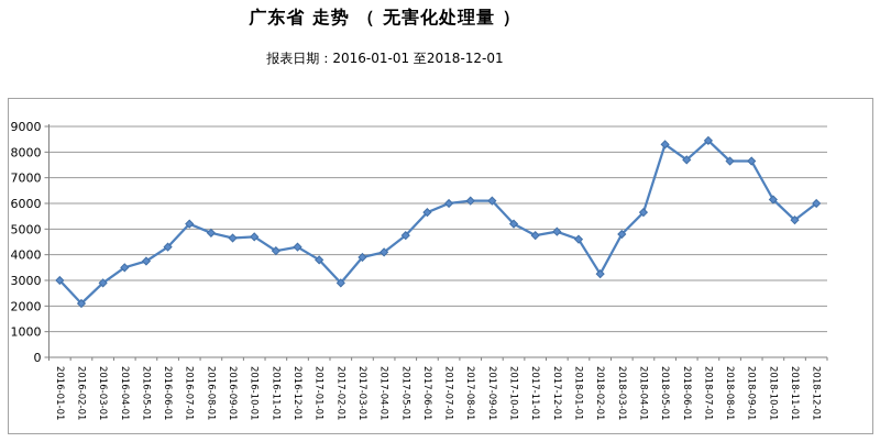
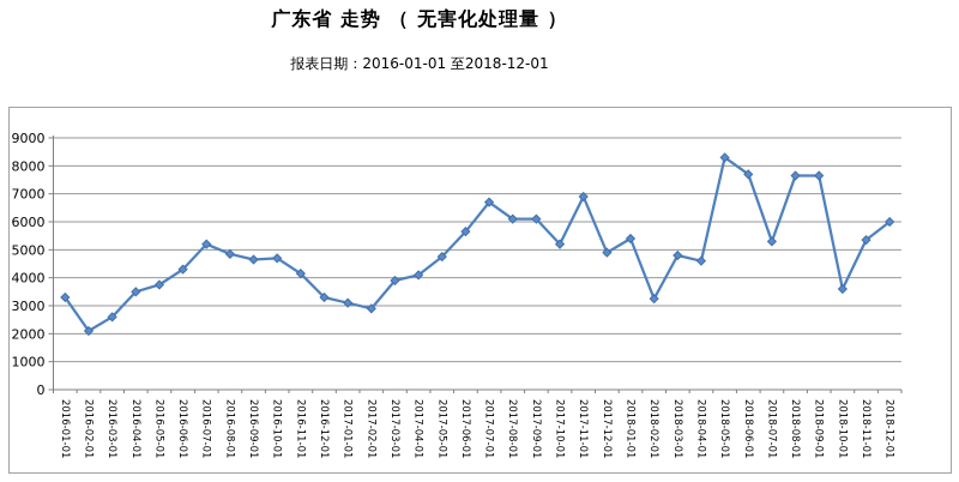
2016-01-01: 3000 -> 3300
2016-03-01: 2900 -> 2600
2016-12-01: 4300 -> 3300
2017-01-01: 3800 -> 3100
2017-07-01: 6000 -> 6700
2017-11-01: 4800 -> 6900
2018-01-01: 4600 -> 5400
2018-04-01: 5600 -> 4600
2018-07-01: 8400 -> 5300
2018-10-01: 6200 -> 3600
